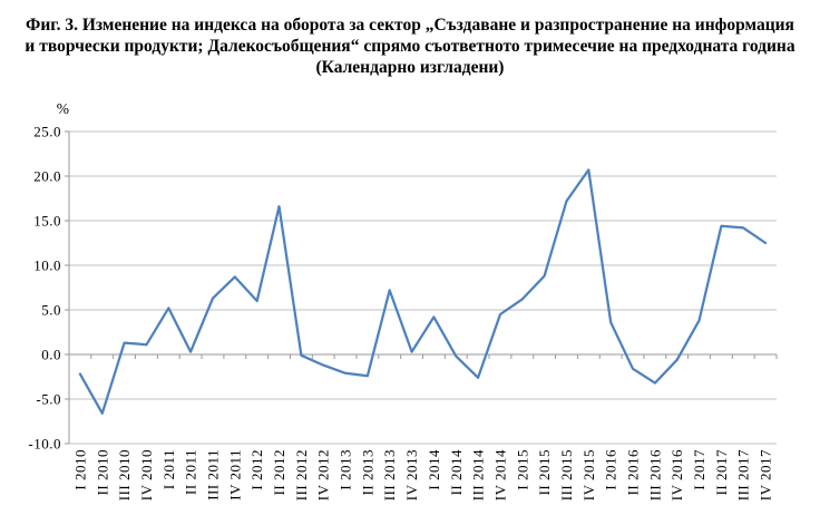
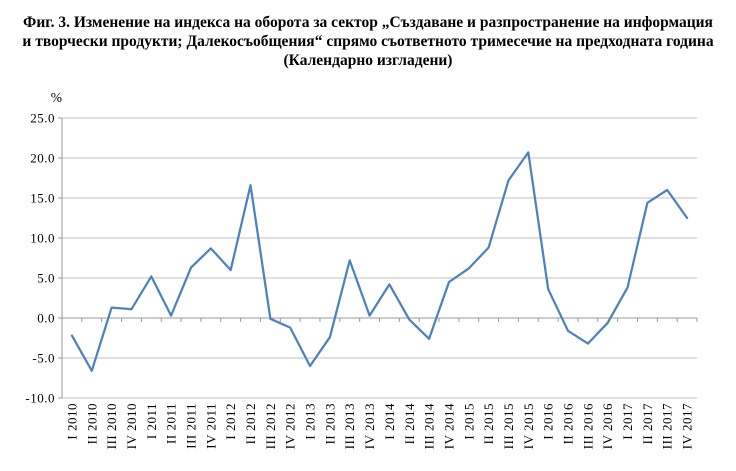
I 2013: -2 -> -6
III 2017: 14 -> 16
